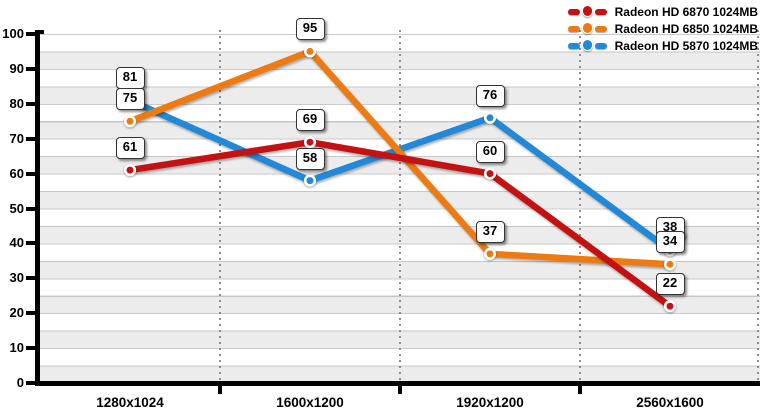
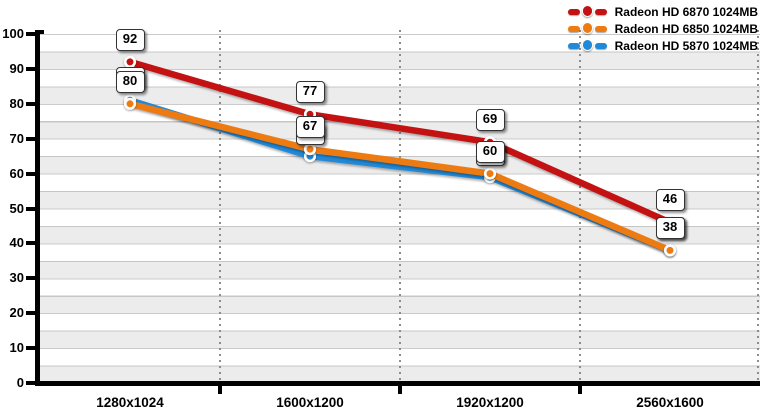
Radeon HD 6870 1024MB/1280x1024: 61 -> 92
Radeon HD 6850 1024MB/1280x1024: 75 -> 80
Radeon HD 6870 1024MB/1600x1200: 69 -> 77
Radeon HD 6850 1024MB/1600x1200: 95 -> 67
Radeon HD 5870 1024MB/1600x1200: 58 -> 65
Radeon HD 6870 1024MB/1920x1200: 60 -> 69
Radeon HD 6850 1024MB/1920x1200: 37 -> 60
Radeon HD 5870 1024MB/1920x1200: 76 -> 59
Radeon HD 6870 1024MB/2560x1600: 22 -> 46
Radeon HD 6850 1024MB/2560x1600: 34 -> 38
